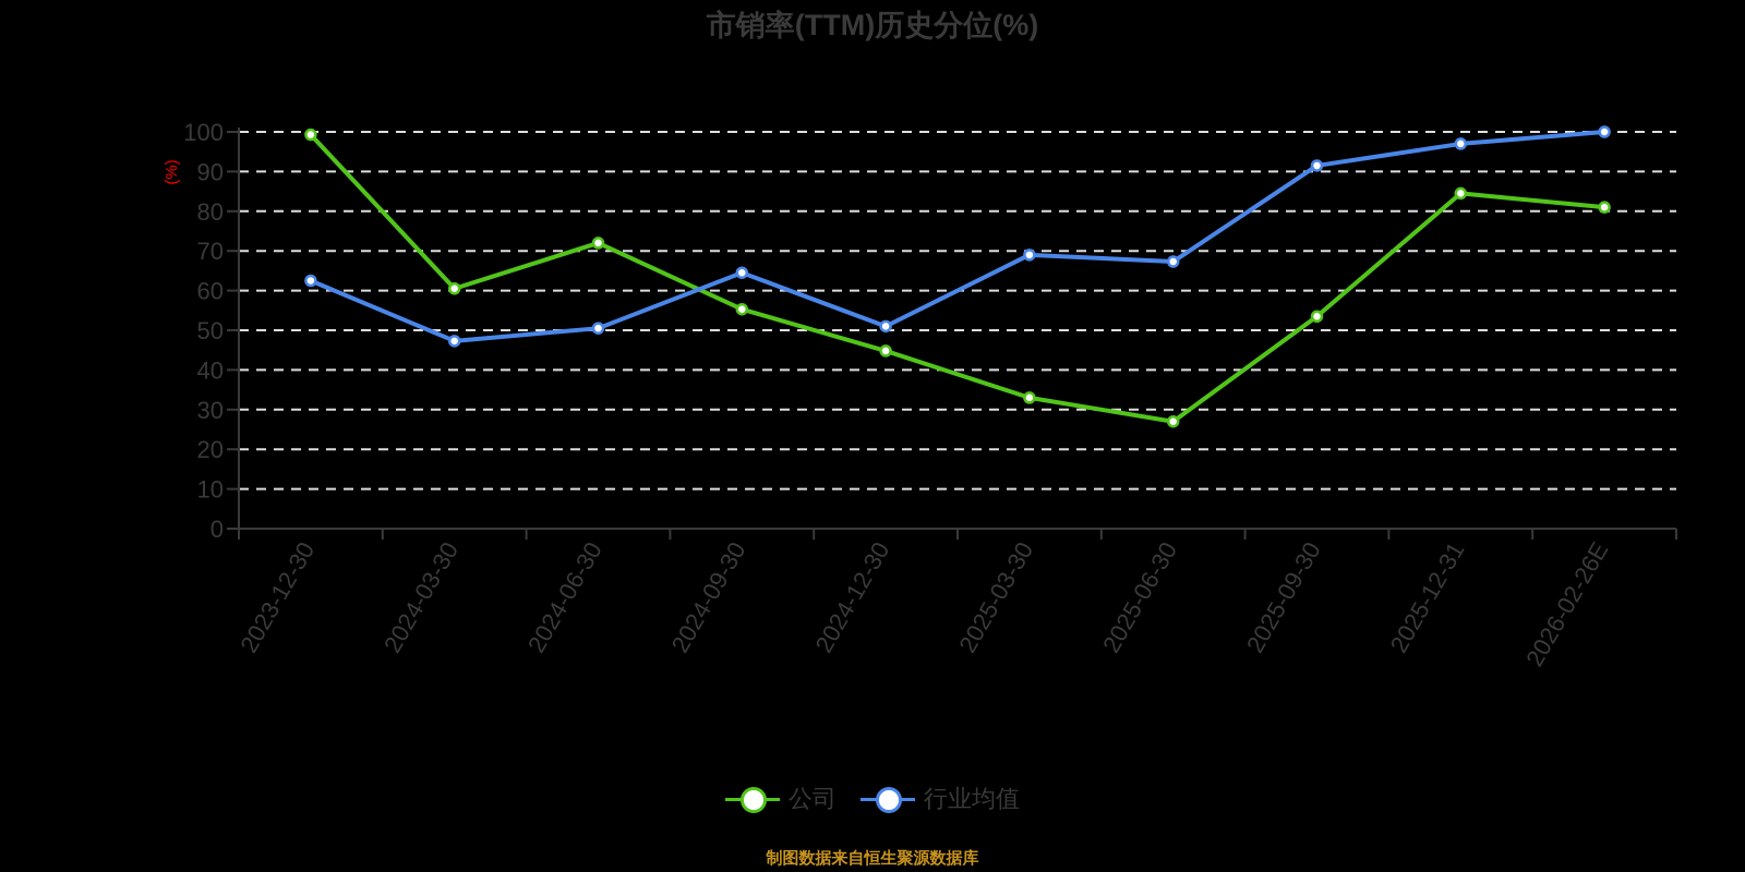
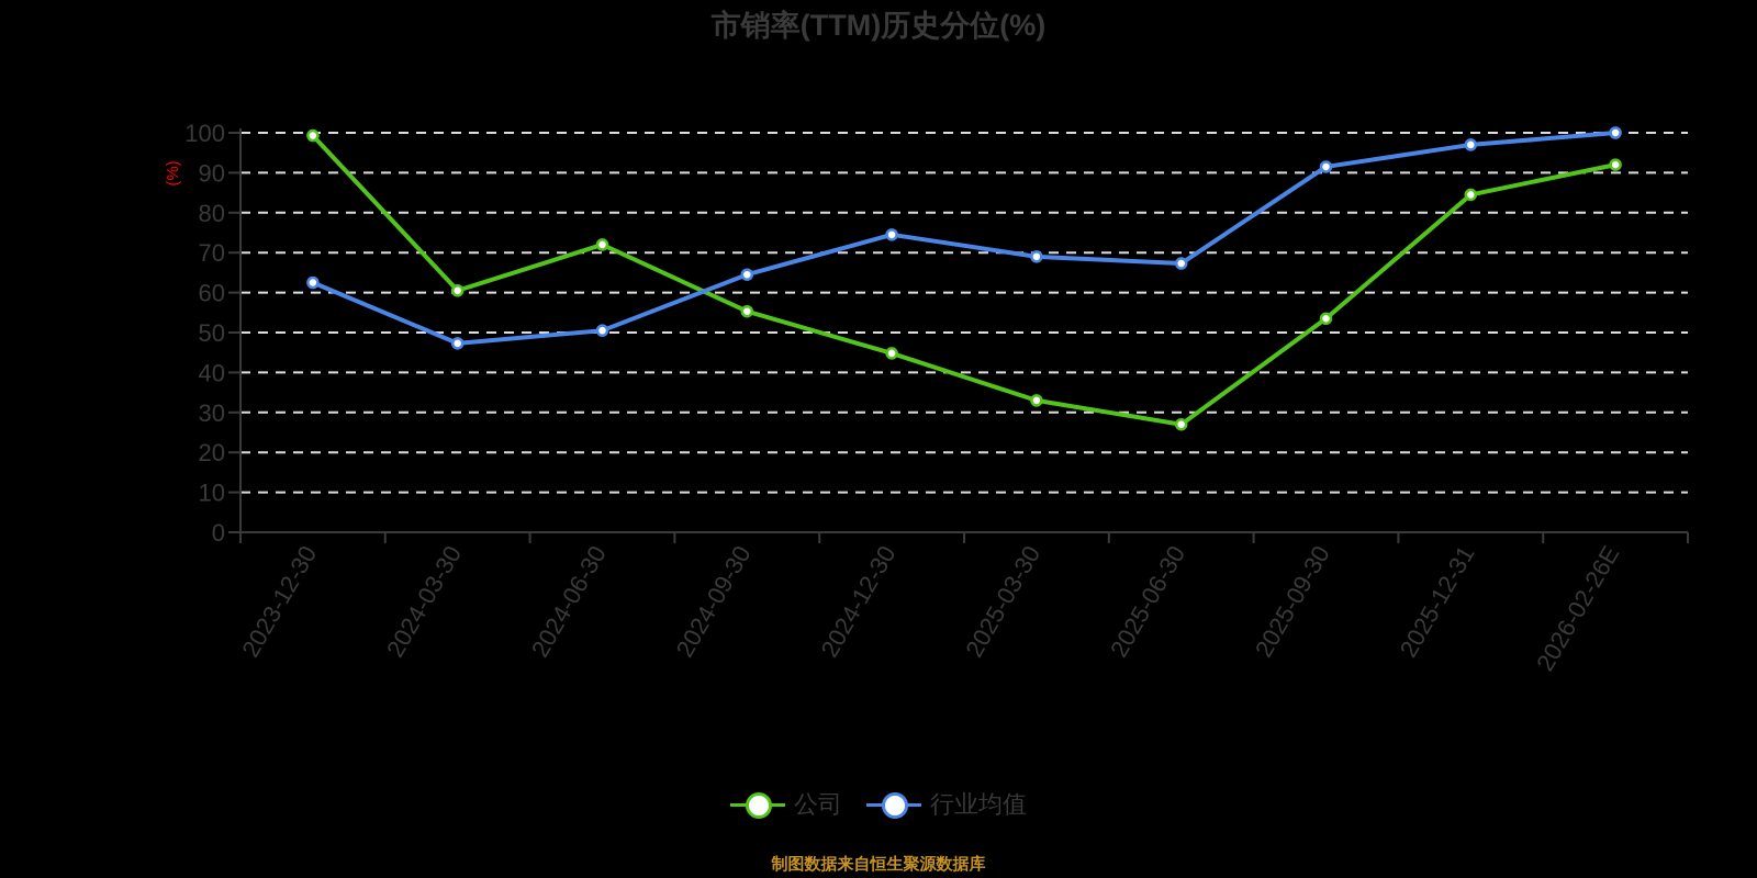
行业均值/2024-12-30: 51 -> 74
公司/2026-02-26E: 81 -> 92
